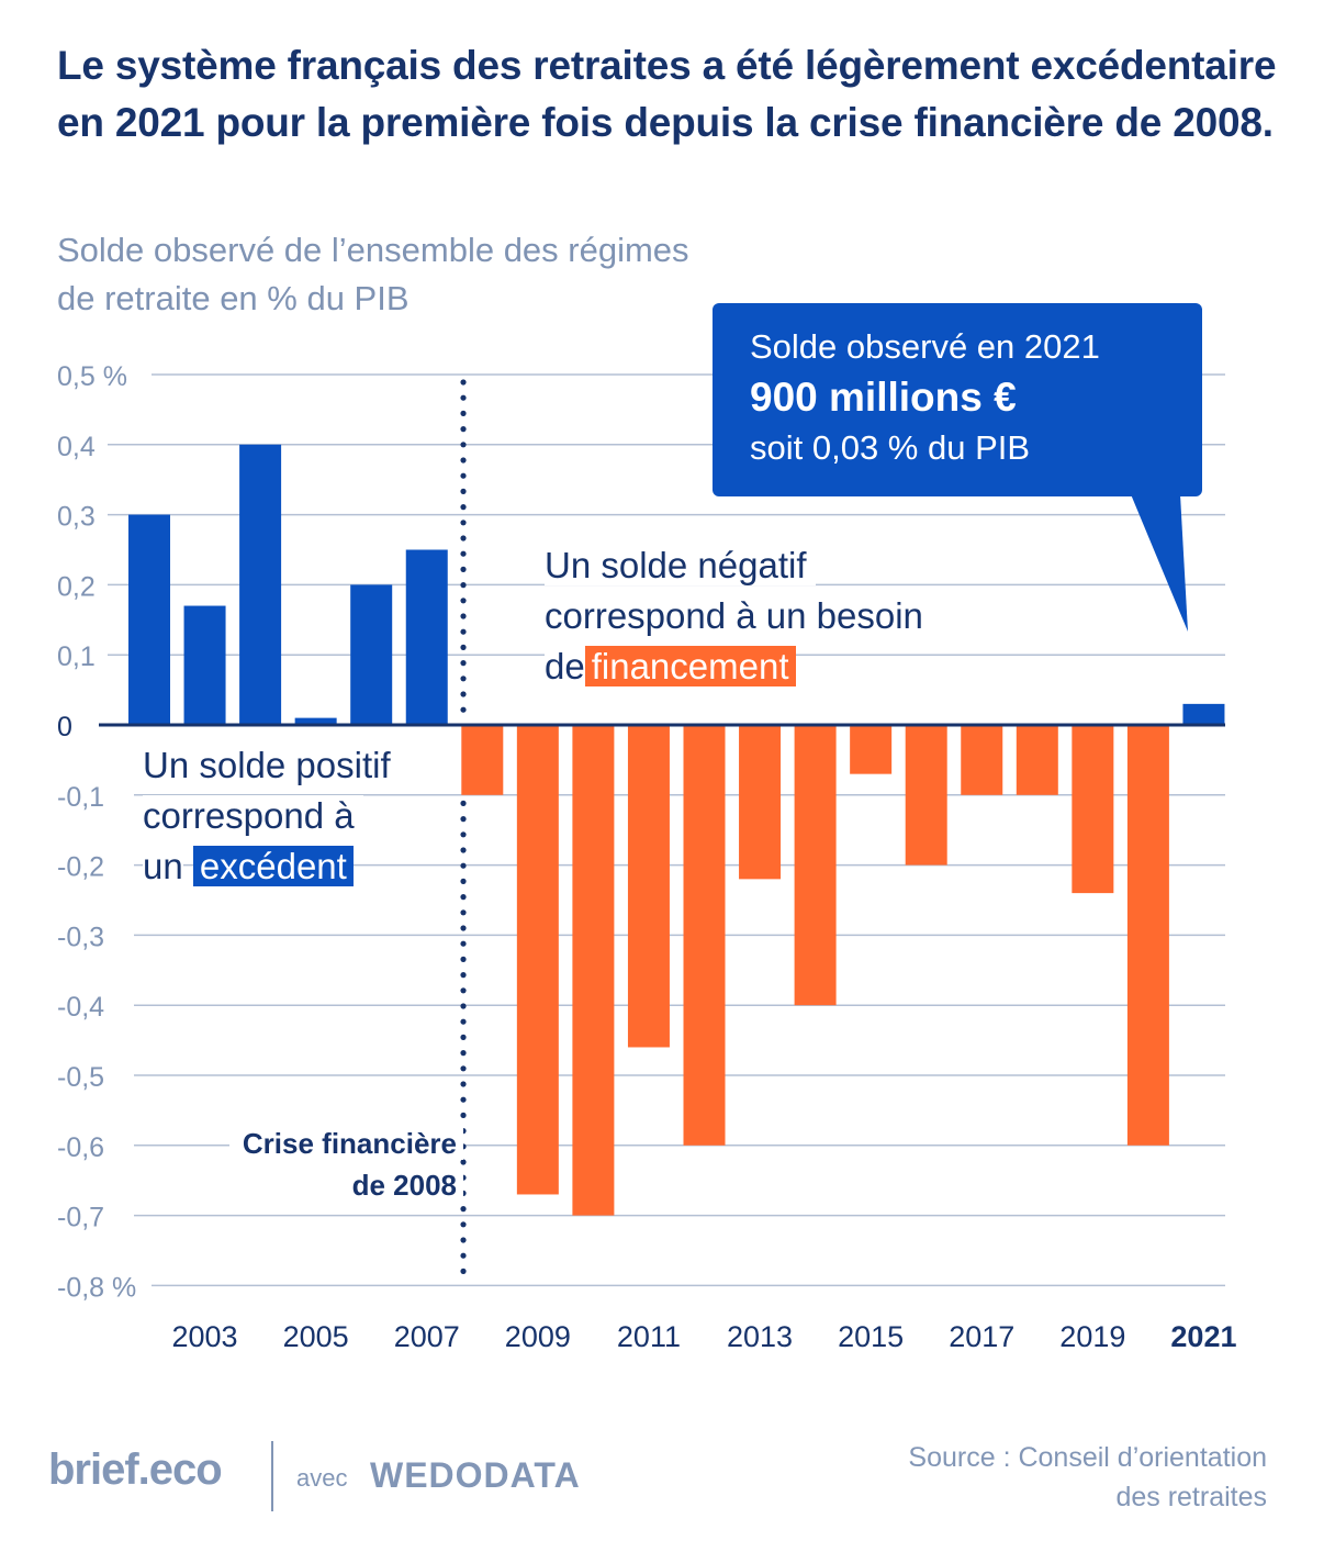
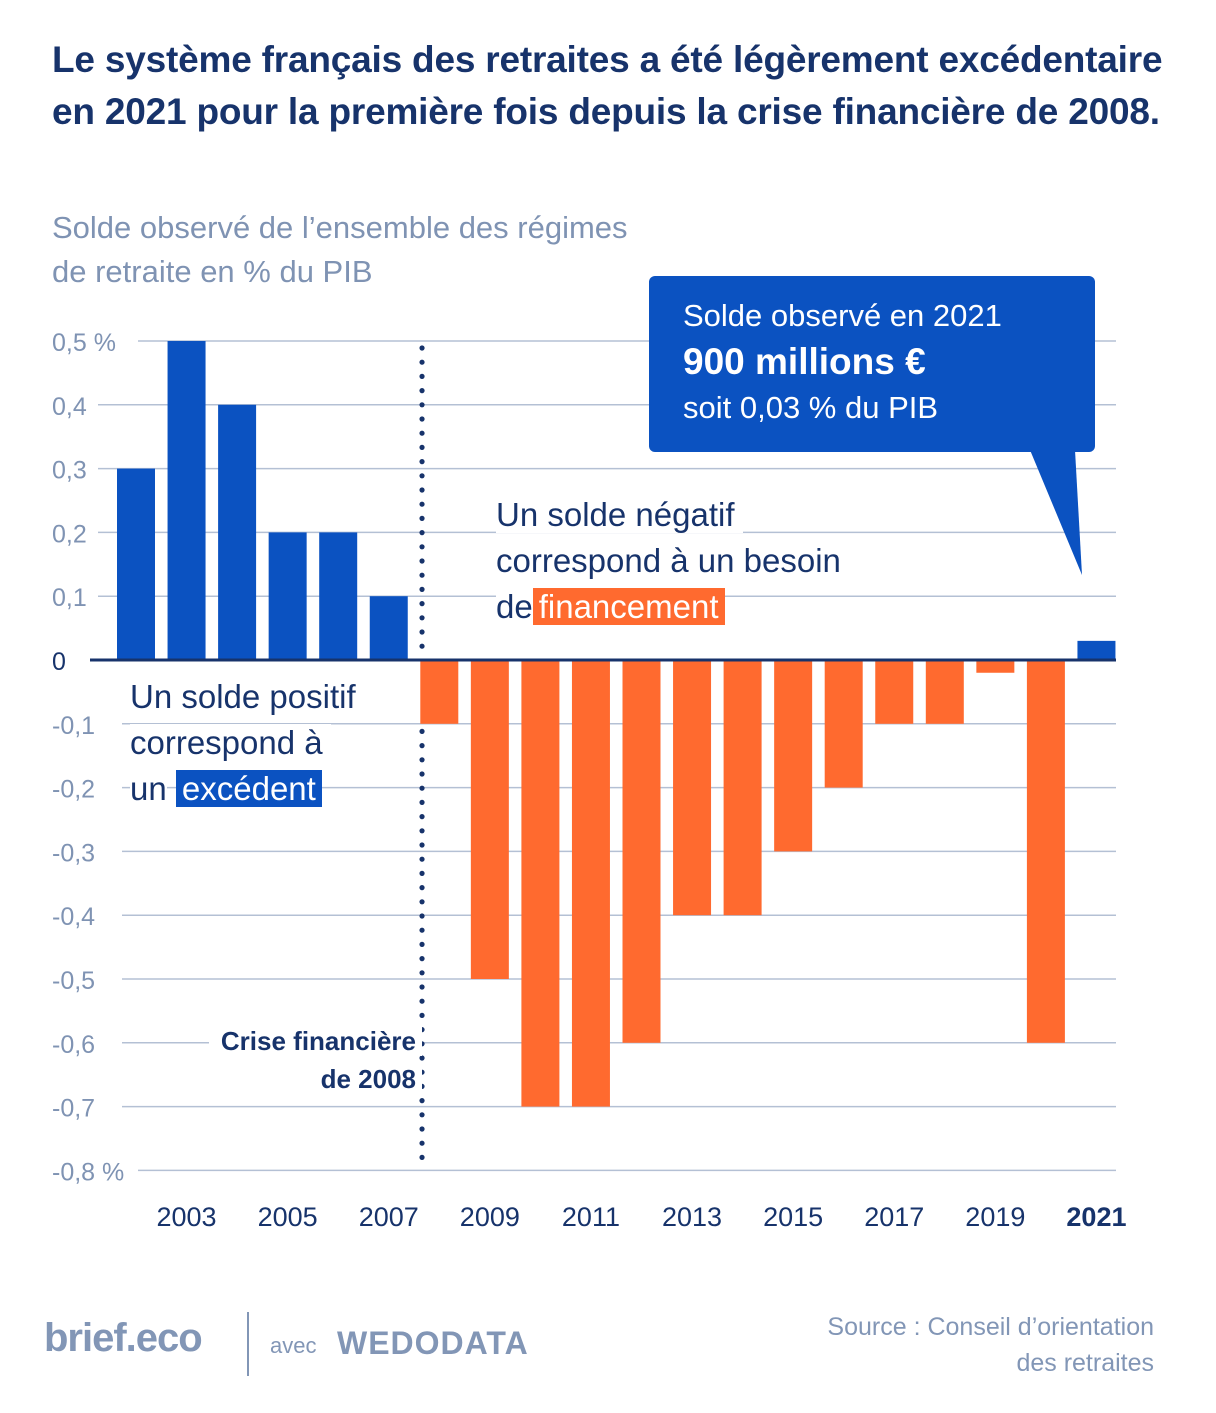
2003: 0,17% -> 0,50%
2005: 0,01% -> 0,20%
2007: 0,25% -> 0,10%
2009: -0,67% -> -0,50%
2011: -0,46% -> -0,70%
2013: -0,22% -> -0,40%
2015: -0,07% -> -0,30%
2019: -0,24% -> -0,02%
